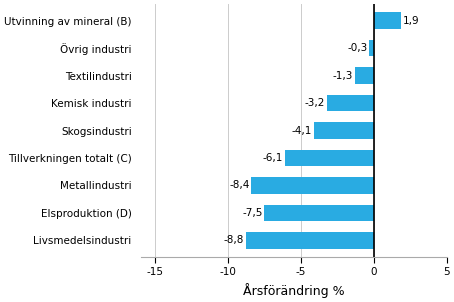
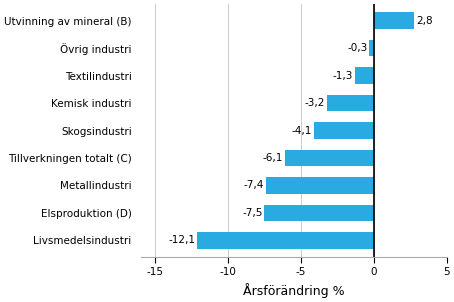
Utvinning av mineral (B): 1,9 -> 2,8
Metallindustri: -8,4 -> -7,4
Livsmedelsindustri: -8,8 -> -12,1
